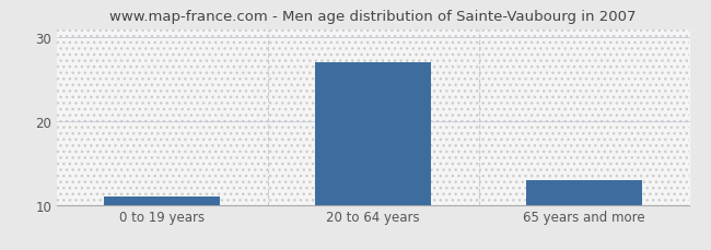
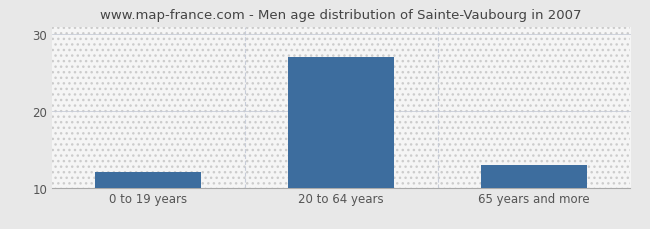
0 to 19 years: 11 -> 12
